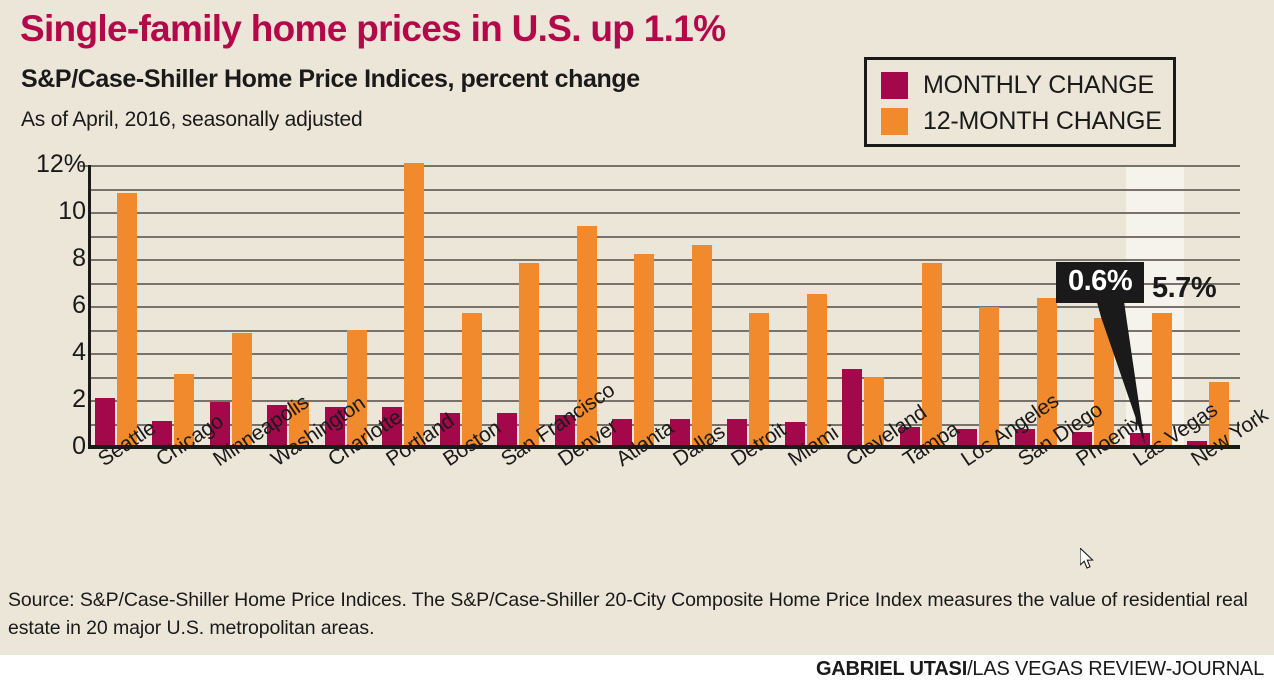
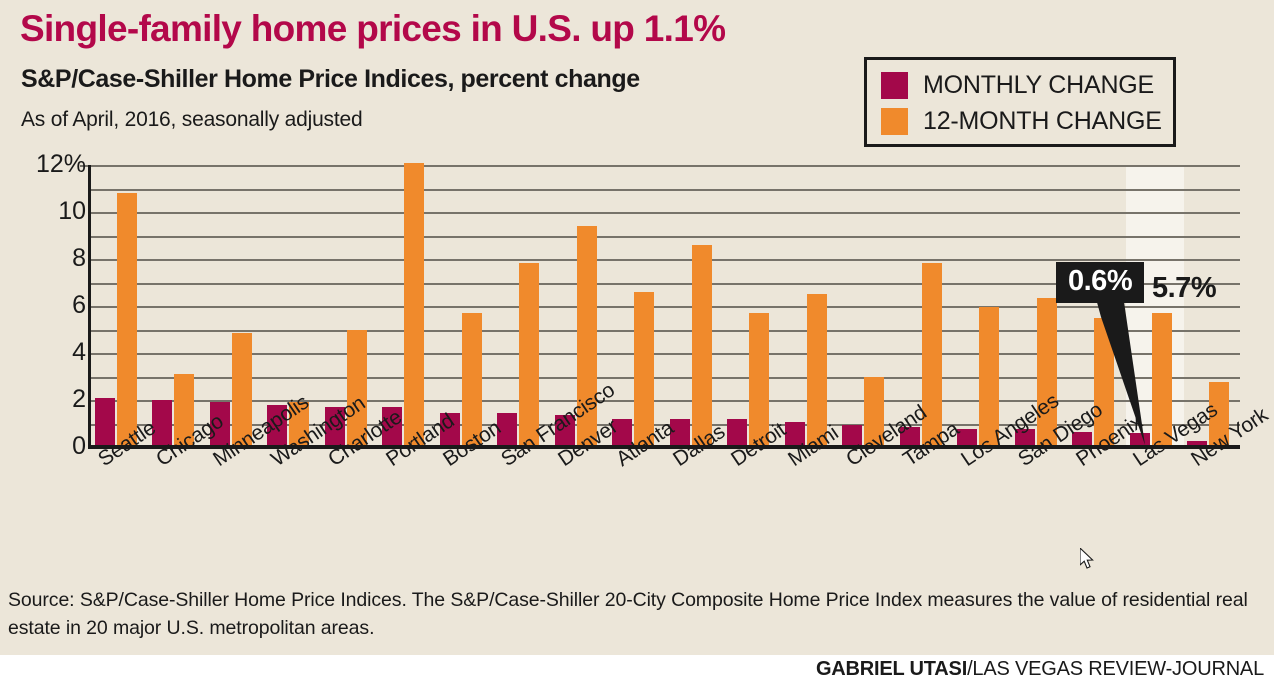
MONTHLY CHANGE/Chicago: 1.1% -> 2.0%
12-MONTH CHANGE/Atlanta: 8.2% -> 6.6%
MONTHLY CHANGE/Cleveland: 3.3% -> 0.9%
